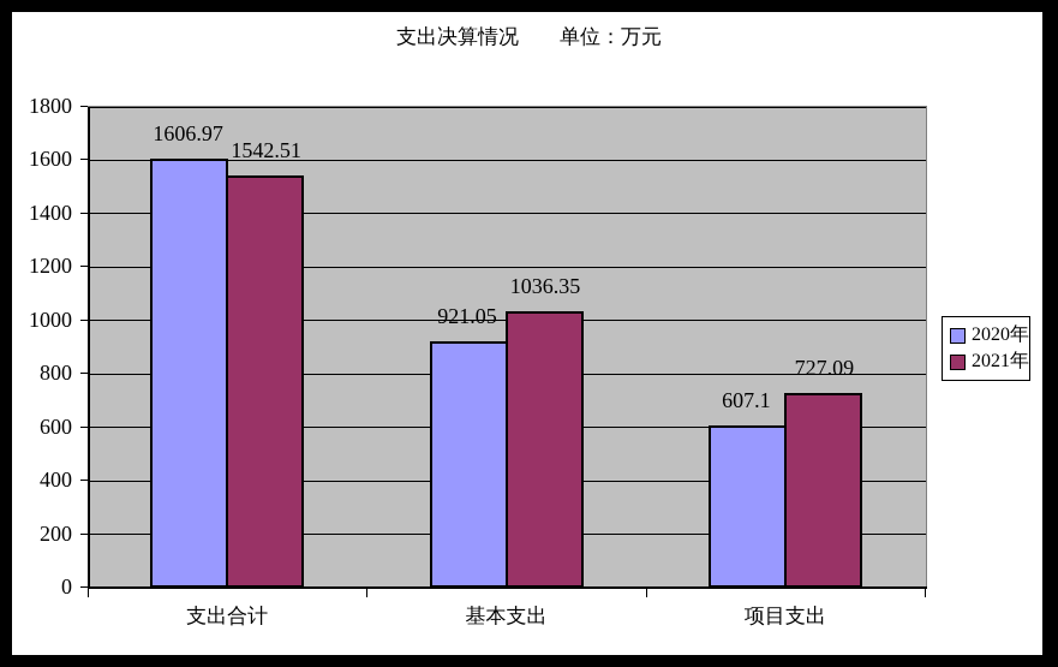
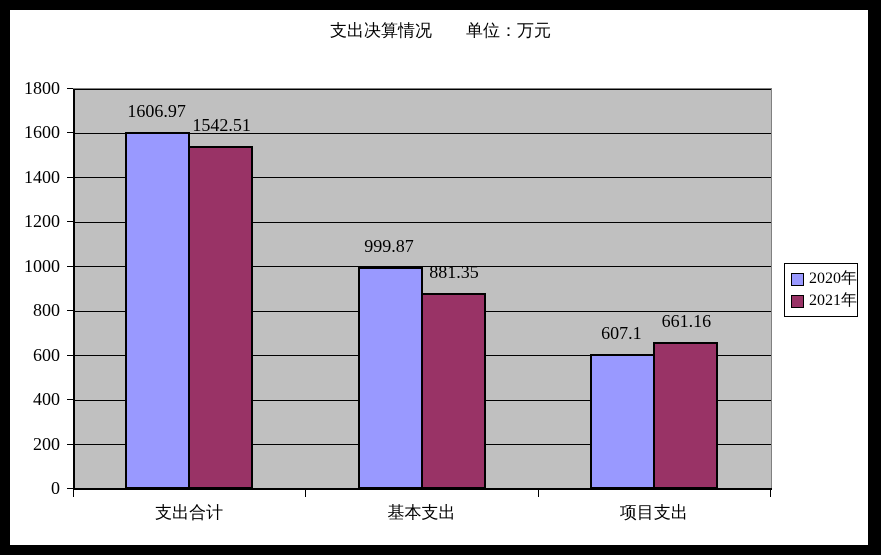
2020年/基本支出: 921.05 -> 999.87
2021年/基本支出: 1036.35 -> 881.35
2021年/项目支出: 727.09 -> 661.16
